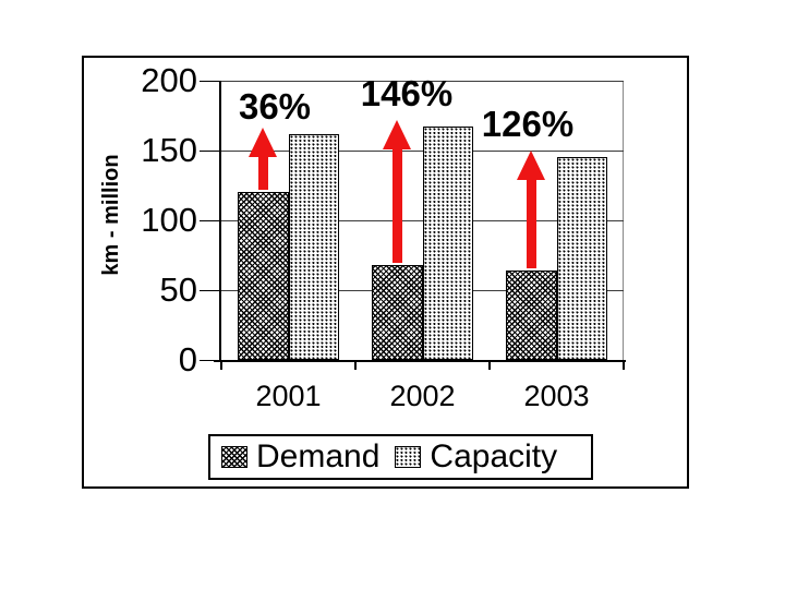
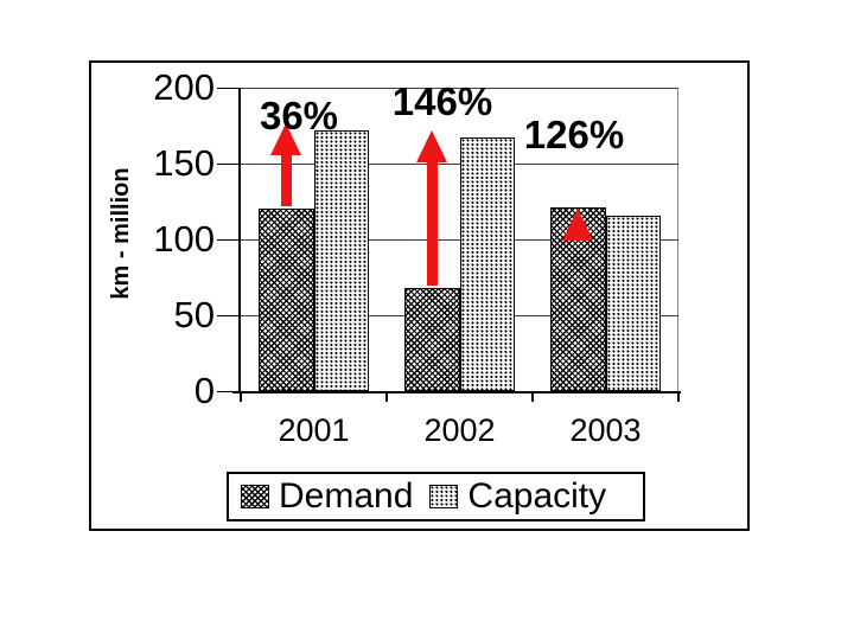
Capacity/2001: 162 -> 172
Demand/2003: 64 -> 121
Capacity/2003: 145 -> 116
